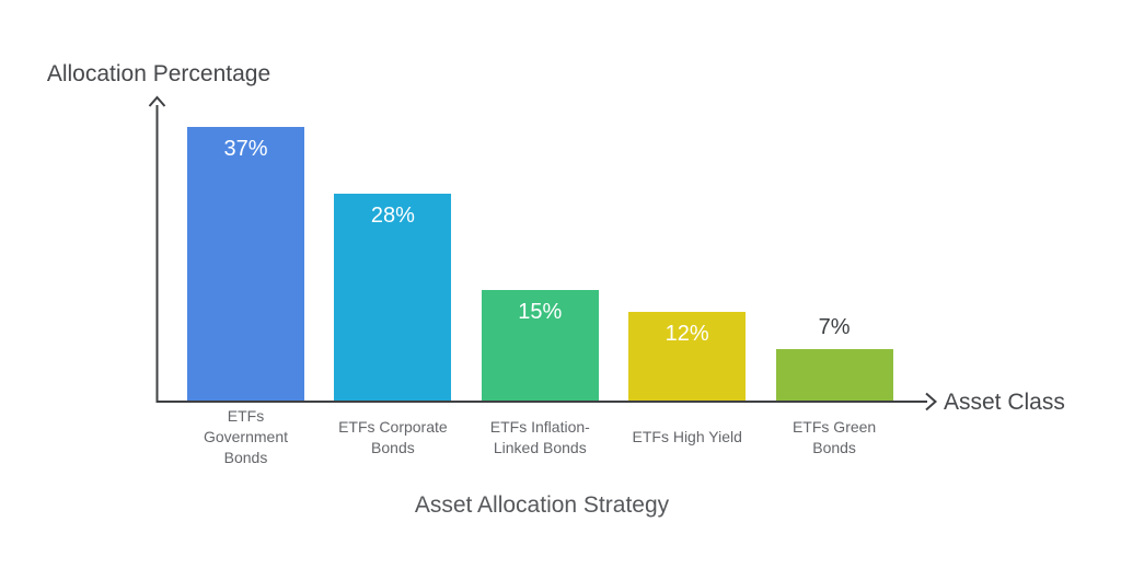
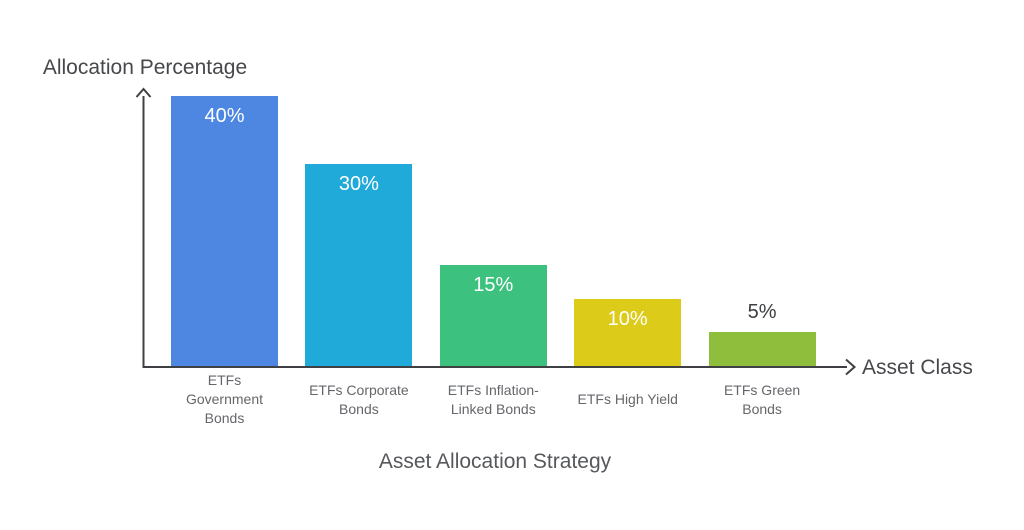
ETFs Government Bonds: 37% -> 40%
ETFs Corporate Bonds: 28% -> 30%
ETFs High Yield: 12% -> 10%
ETFs Green Bonds: 7% -> 5%
